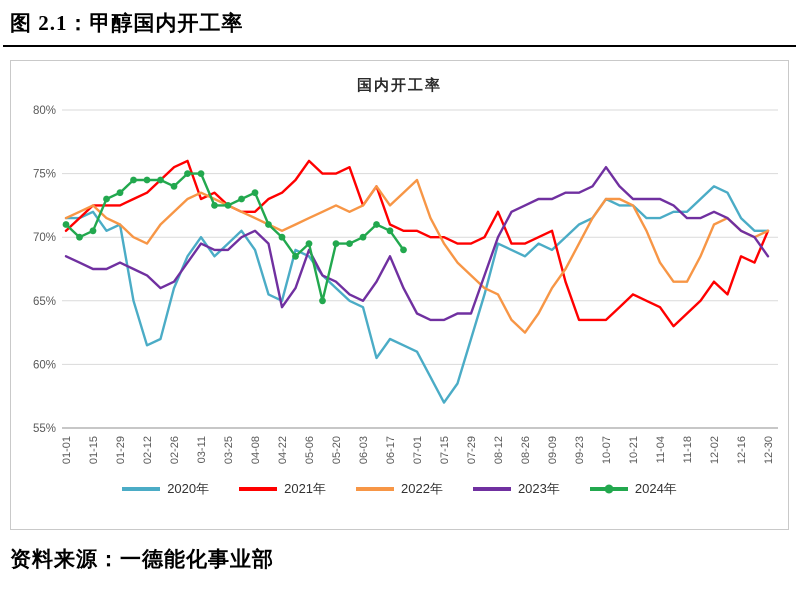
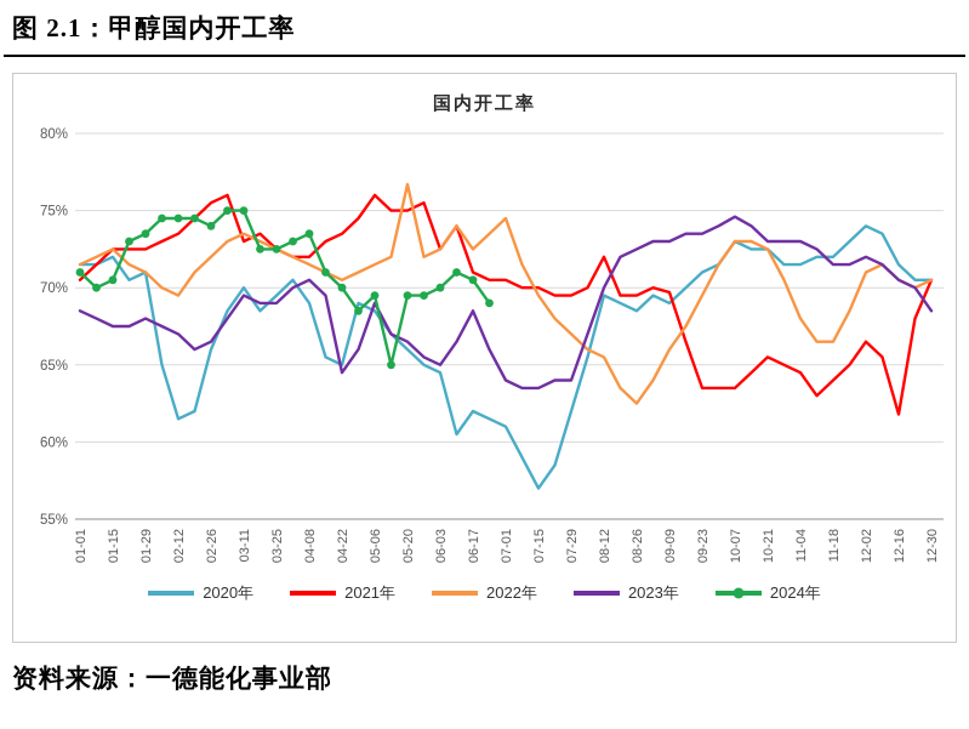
2022年/05-20: 72.5% -> 76.7%
2021年/09-09: 70.5% -> 69.7%
2023年/10-07: 75.5% -> 74.6%
2021年/12-16: 68.5% -> 61.8%
